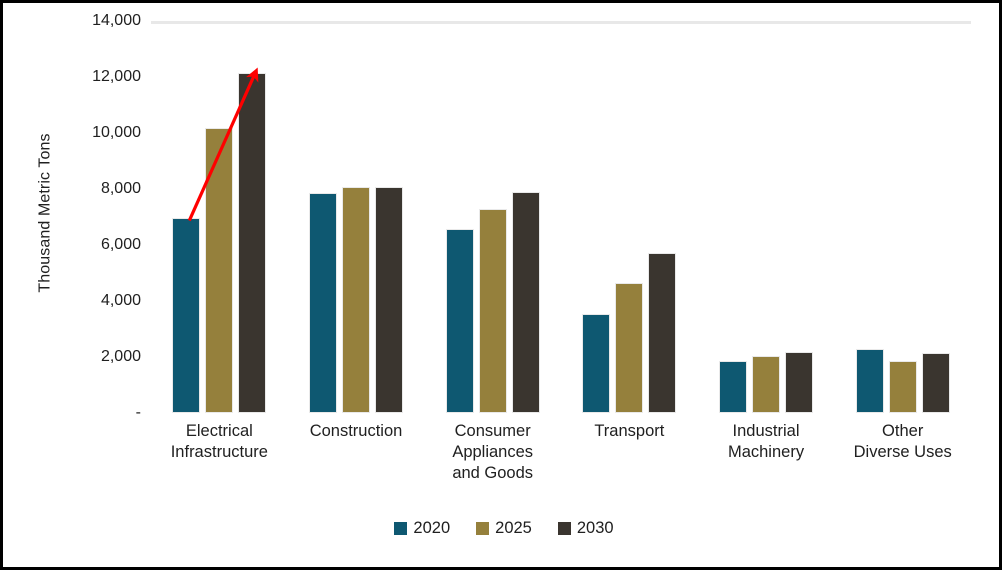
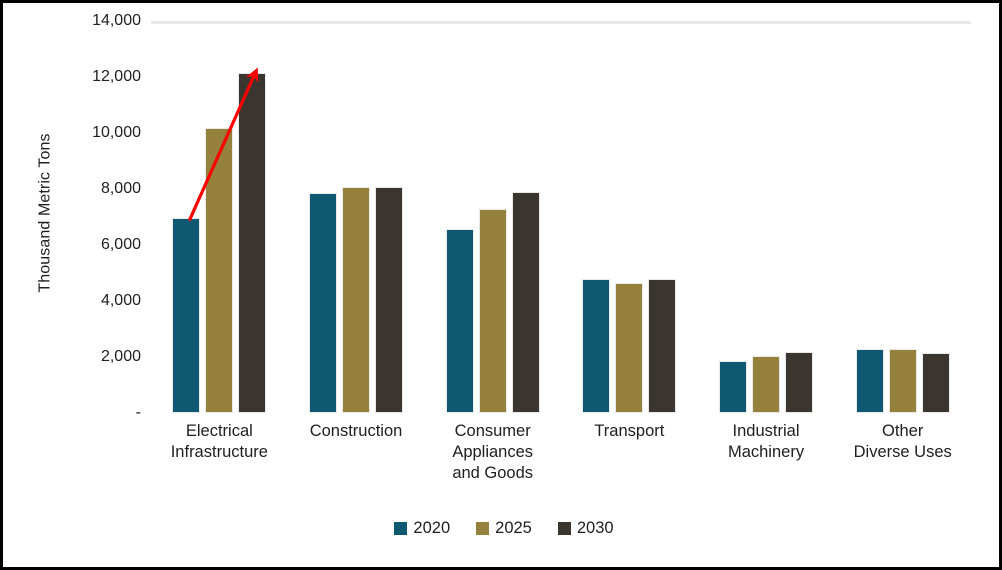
2020/Transport: 3500 -> 4800
2030/Transport: 5700 -> 4800
2025/Other Diverse Uses: 1800 -> 2300
